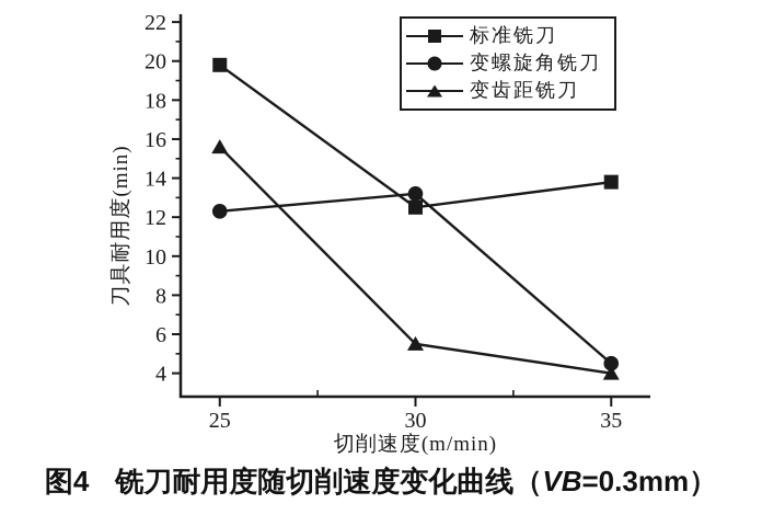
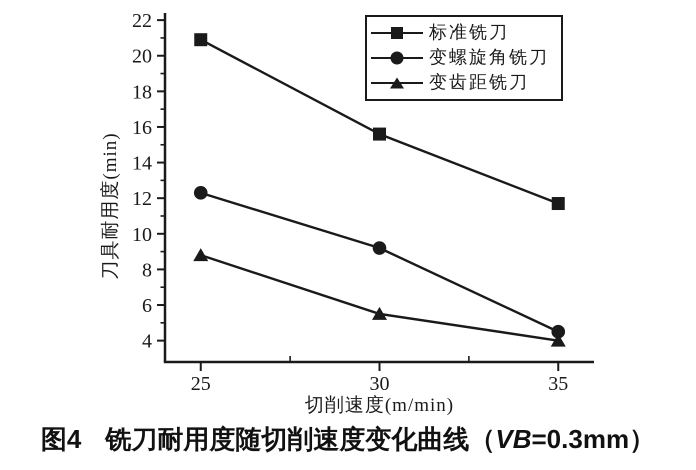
标准铣刀/25: 19.8 -> 20.9
变齿距铣刀/25: 15.6 -> 8.8
标准铣刀/30: 12.5 -> 15.6
变螺旋角铣刀/30: 13.2 -> 9.2
标准铣刀/35: 13.8 -> 11.7
